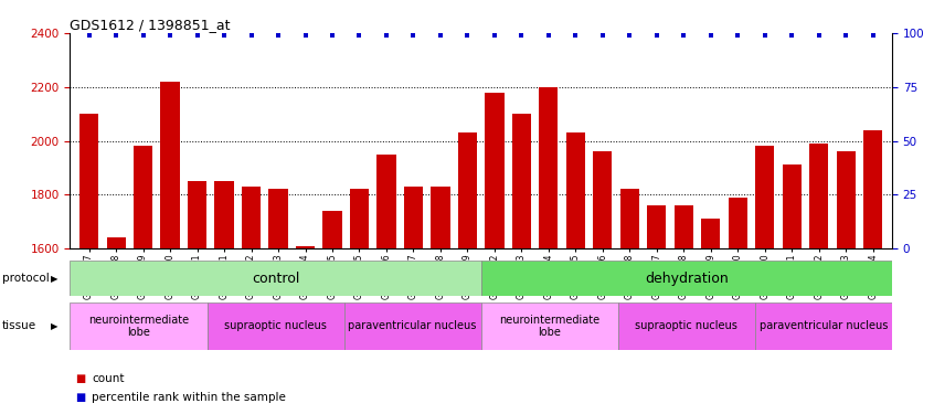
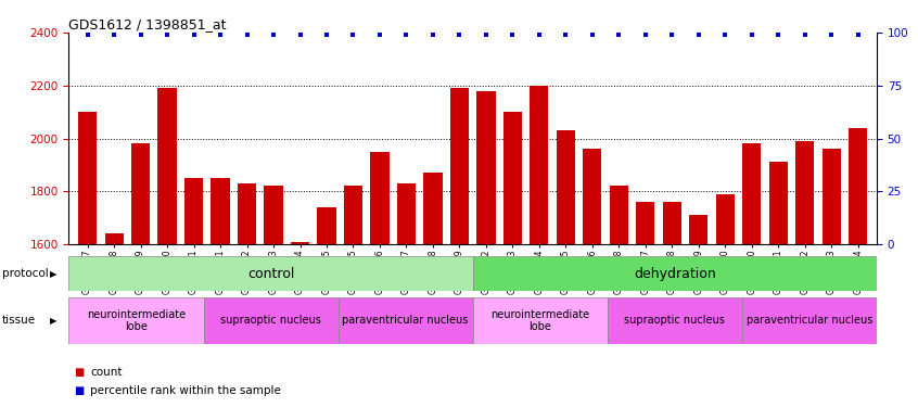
GSM69790: 2220 -> 2190
GSM69478: 1830 -> 1870
GSM69479: 2030 -> 2190
